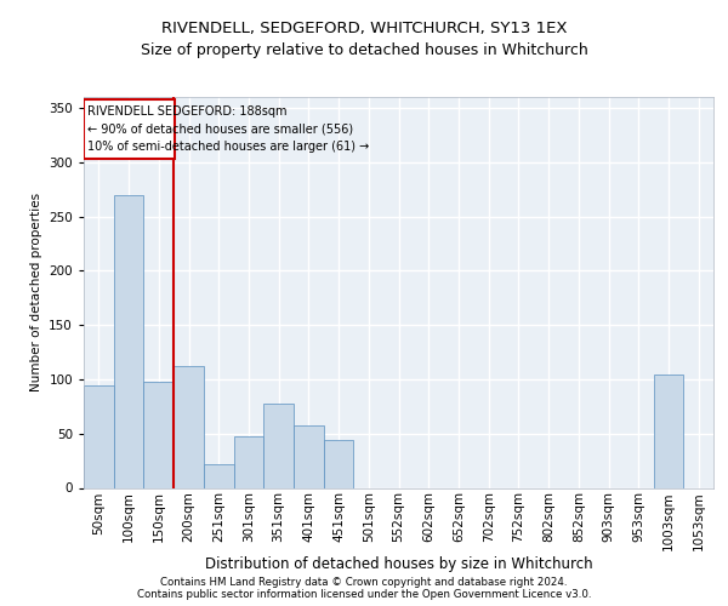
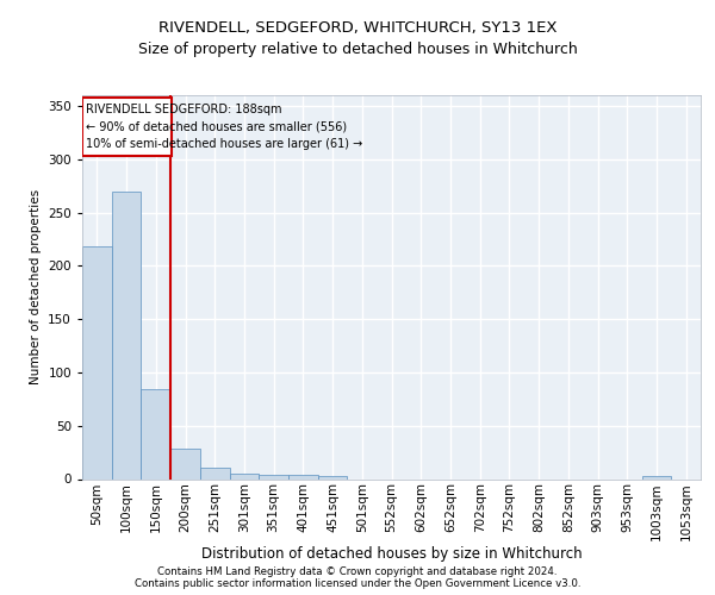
50sqm: 94 -> 218
150sqm: 98 -> 84
200sqm: 112 -> 29
251sqm: 22 -> 11
301sqm: 48 -> 5
351sqm: 78 -> 4
401sqm: 58 -> 4
451sqm: 44 -> 3
1003sqm: 104 -> 3
